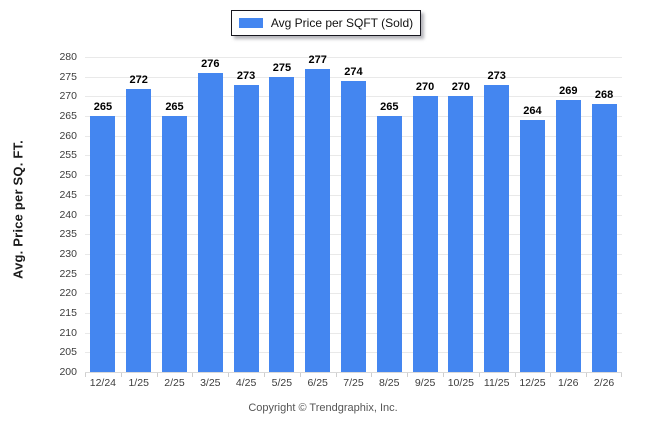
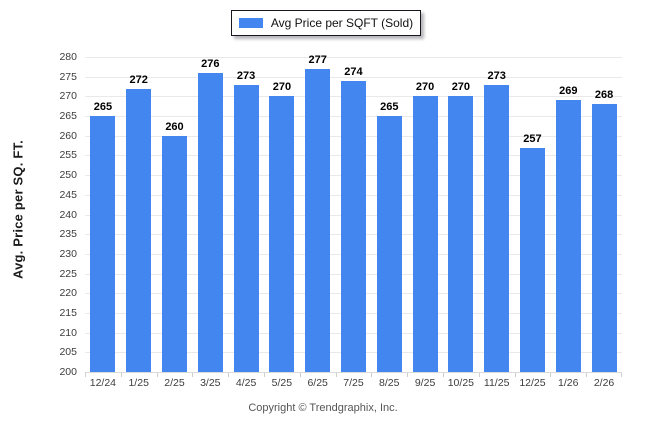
2/25: 265 -> 260
5/25: 275 -> 270
12/25: 264 -> 257
